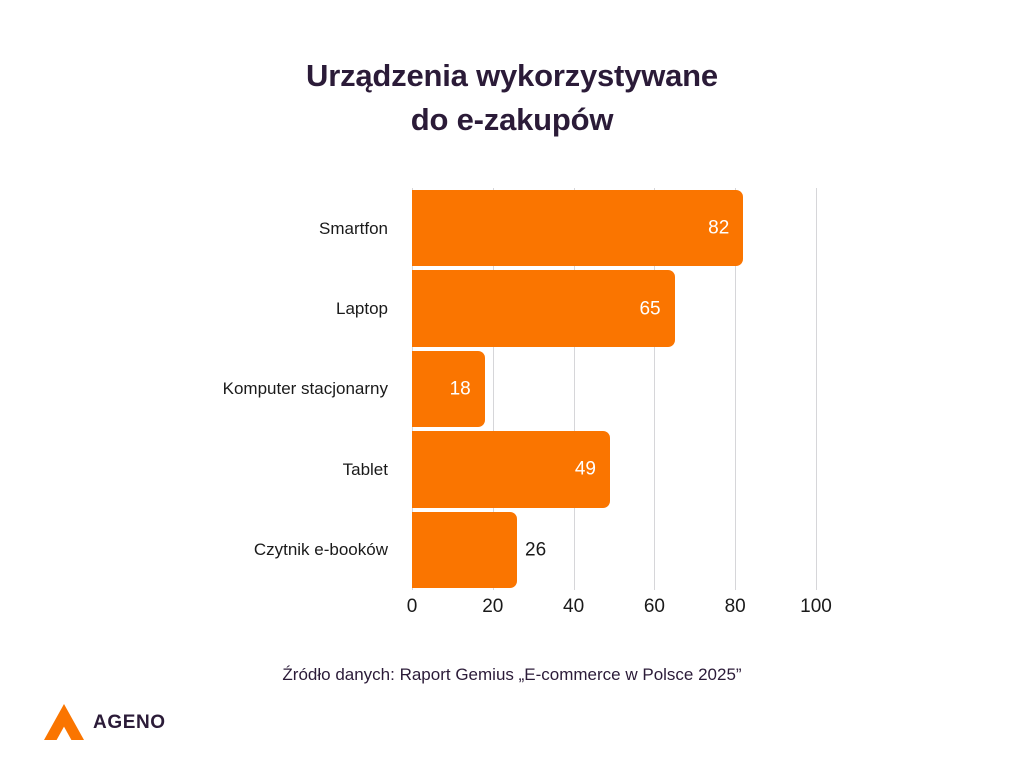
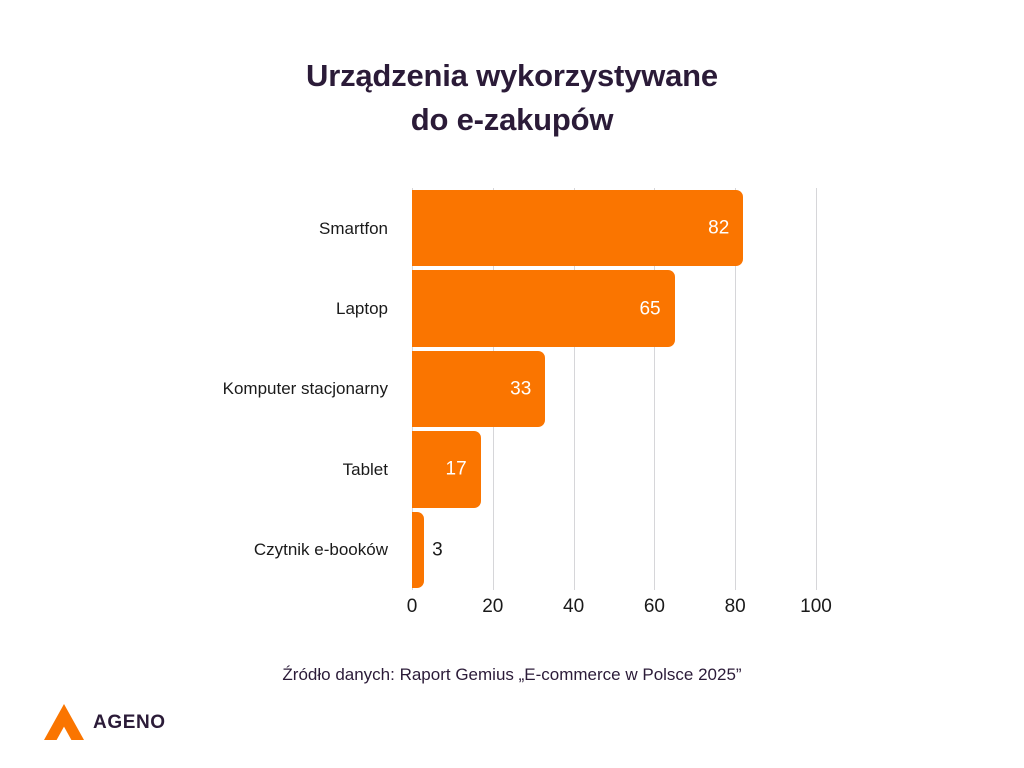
Komputer stacjonarny: 18 -> 33
Tablet: 49 -> 17
Czytnik e-booków: 26 -> 3
